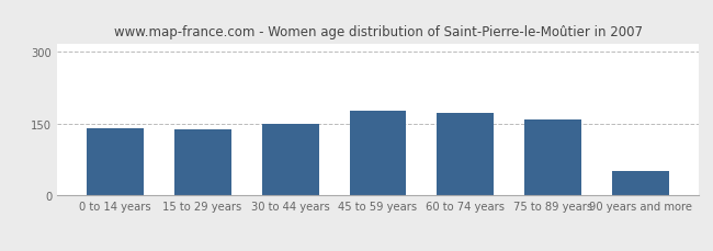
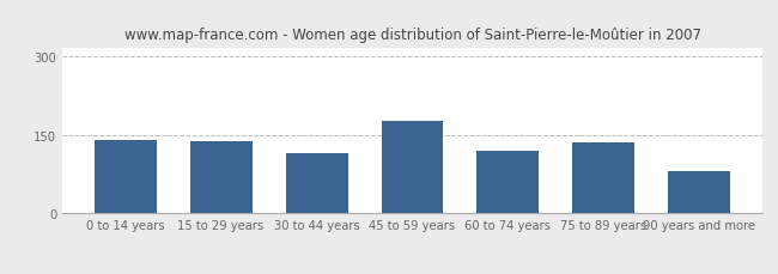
30 to 44 years: 150 -> 115
60 to 74 years: 172 -> 120
75 to 89 years: 158 -> 135
90 years and more: 50 -> 80
